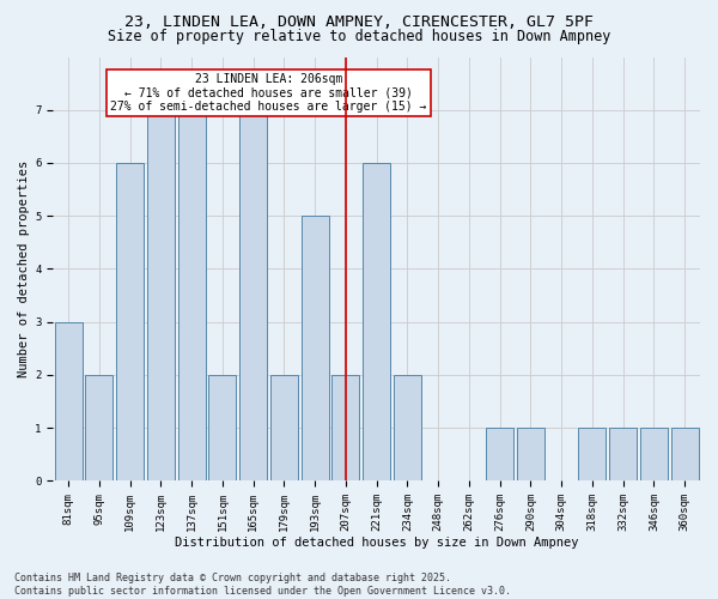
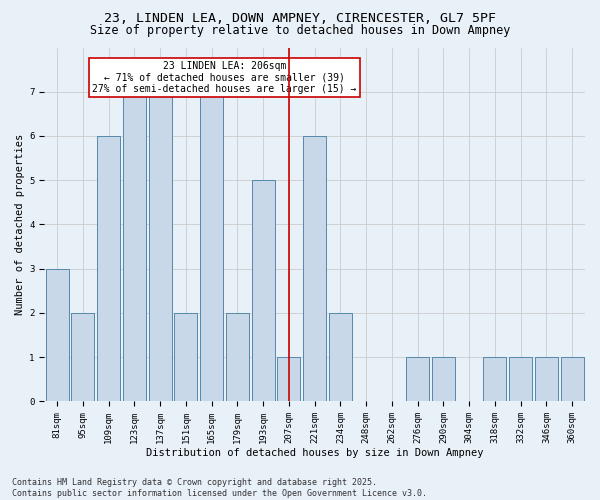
207sqm: 2 -> 1
